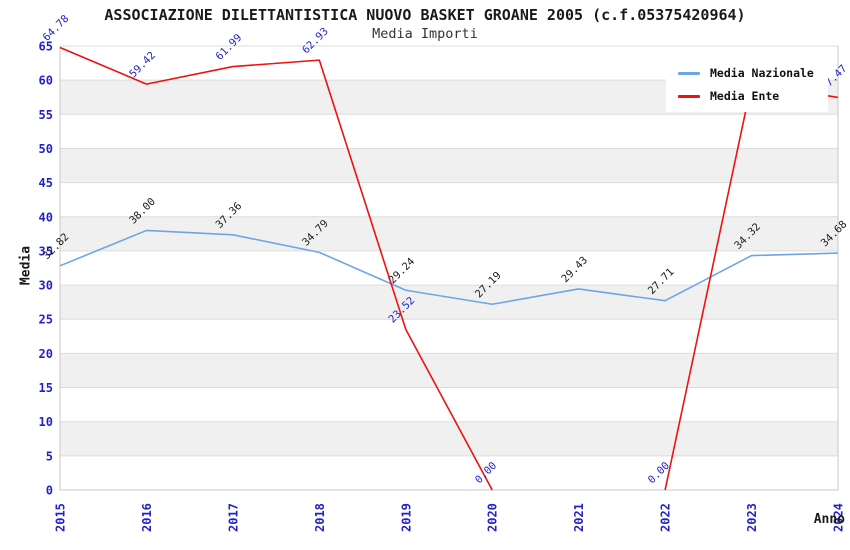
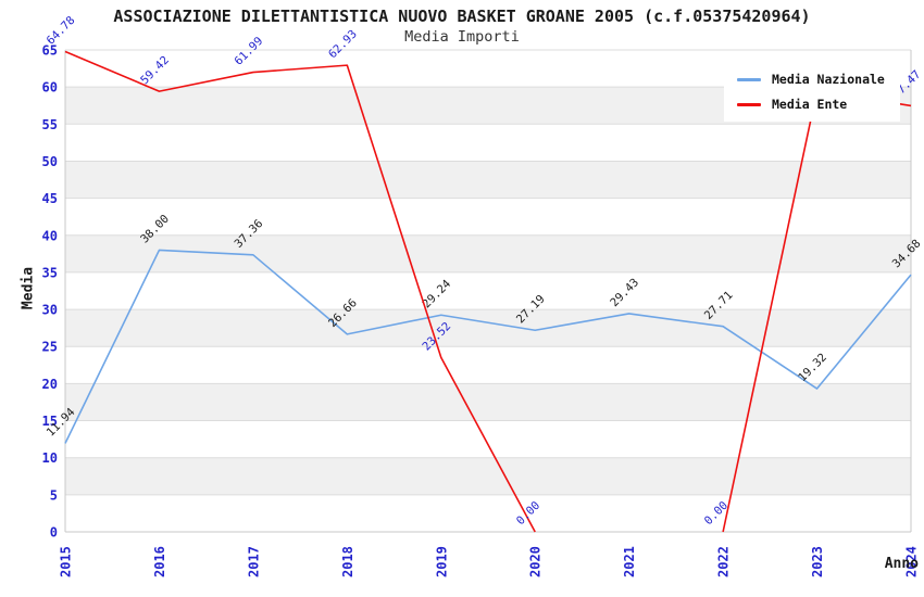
Media Nazionale/2015: 32.82 -> 11.94
Media Nazionale/2018: 34.79 -> 26.66
Media Nazionale/2023: 34.32 -> 19.32
